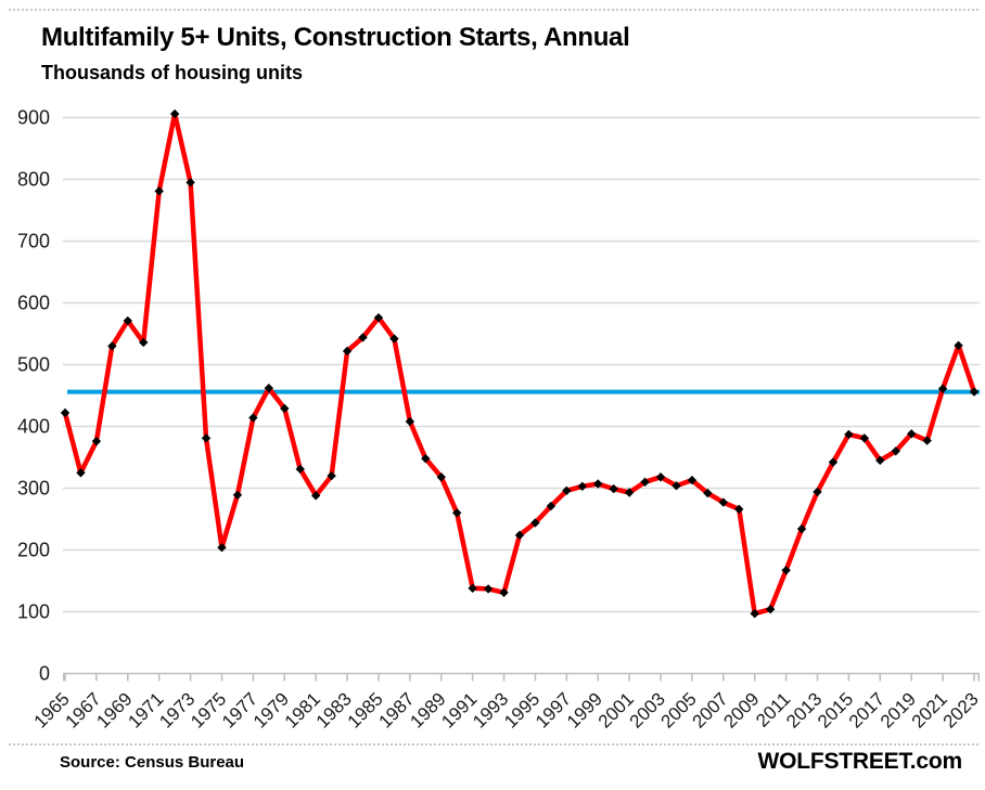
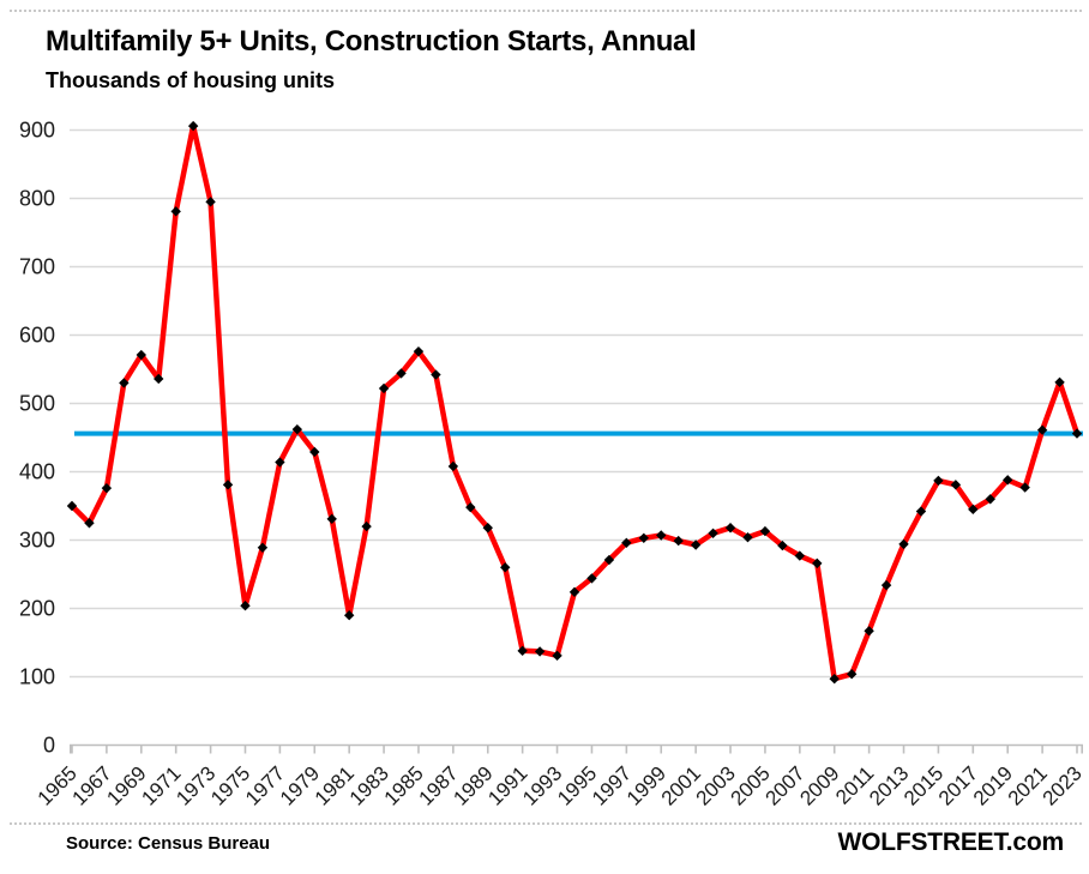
1965: 420 -> 350
1981: 290 -> 190
